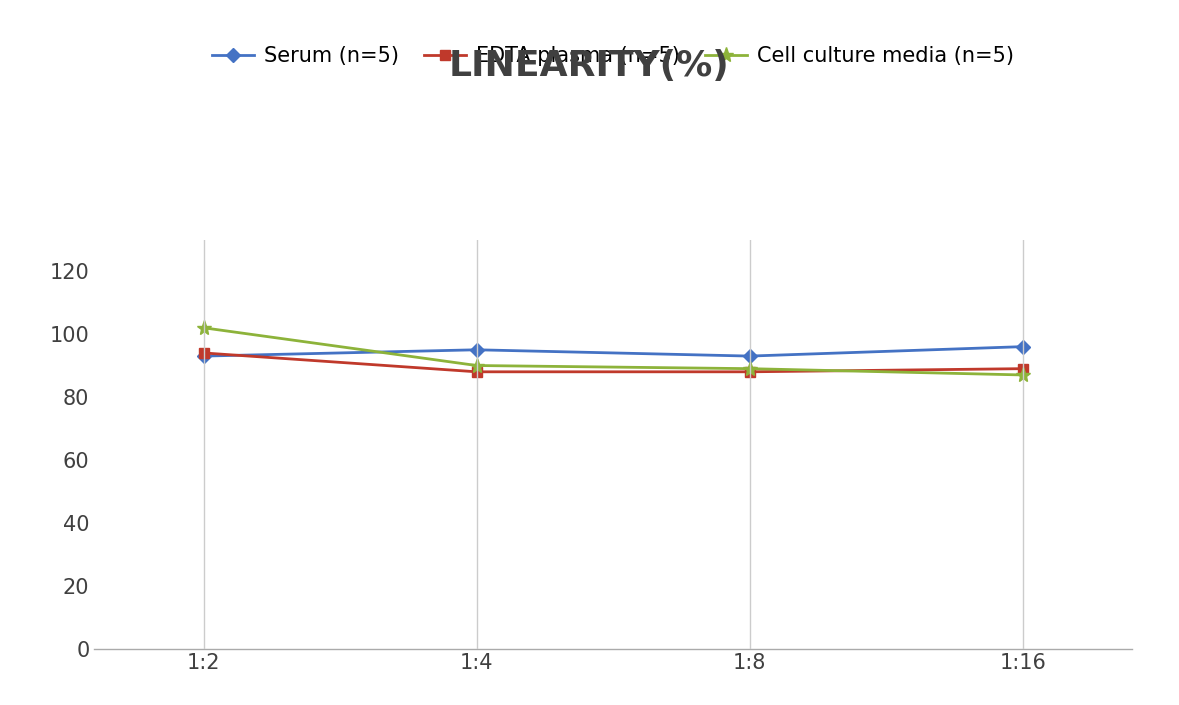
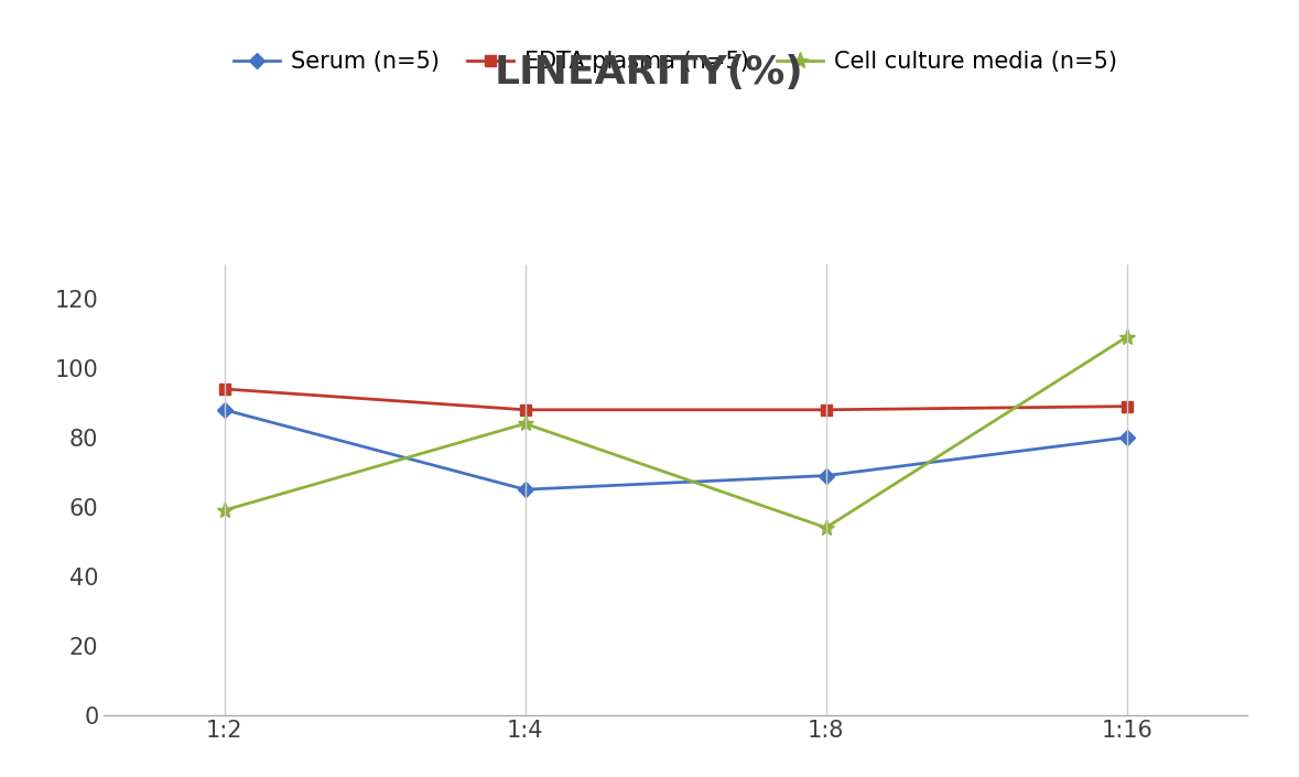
Serum (n=5)/1:2: 93 -> 88
Cell culture media (n=5)/1:2: 102 -> 59
Serum (n=5)/1:4: 95 -> 65
Cell culture media (n=5)/1:4: 90 -> 84
Serum (n=5)/1:8: 93 -> 69
Cell culture media (n=5)/1:8: 89 -> 54
Serum (n=5)/1:16: 96 -> 80
Cell culture media (n=5)/1:16: 87 -> 109
